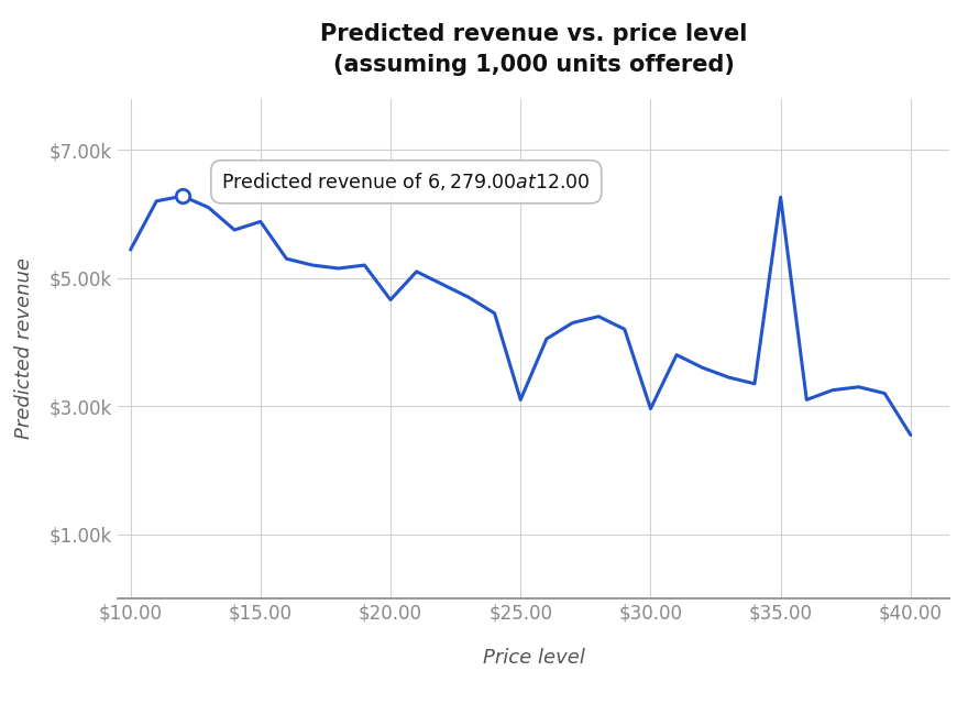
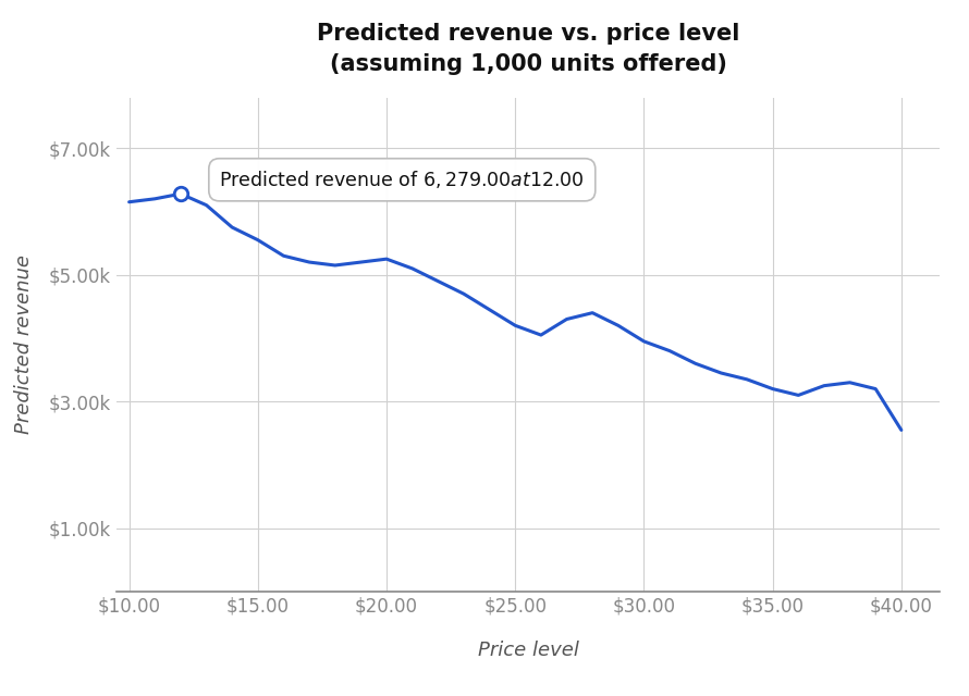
$10.00: $5.44k -> $6.15k
$15.00: $5.88k -> $5.55k
$20.00: $4.66k -> $5.25k
$25.00: $3.10k -> $4.20k
$30.00: $2.96k -> $3.95k
$35.00: $6.26k -> $3.20k
